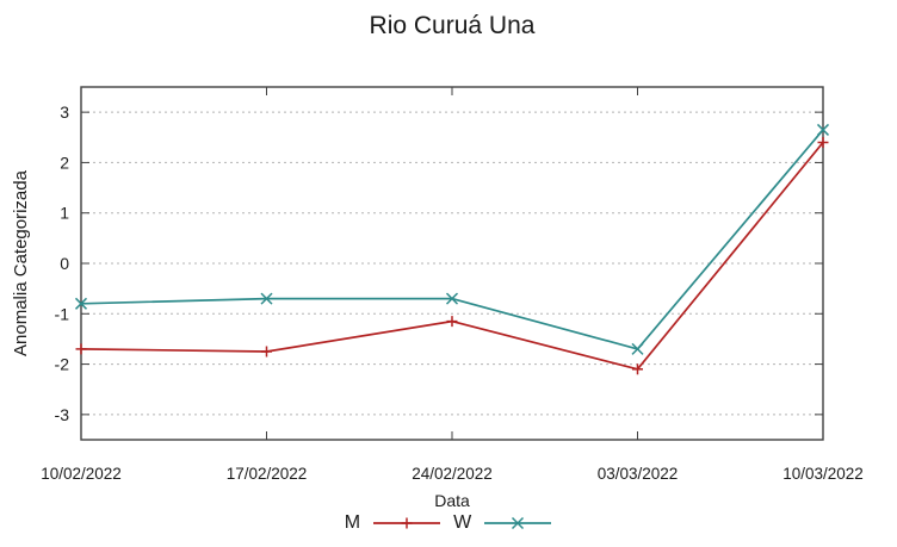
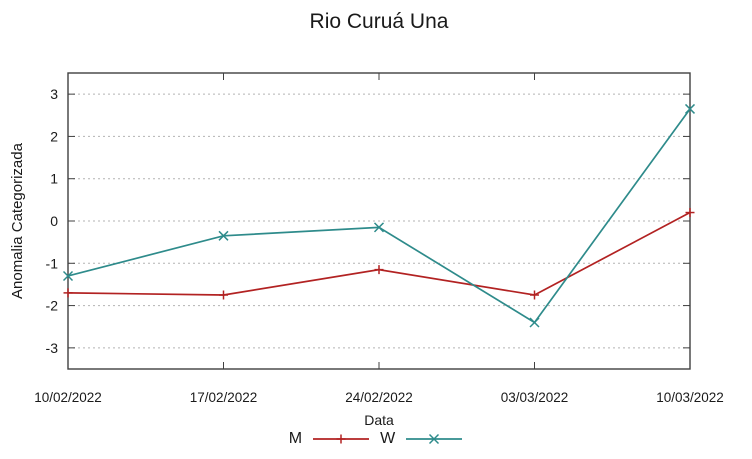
W/10/02/2022: -0.8 -> -1.3
W/17/02/2022: -0.7 -> -0.3
W/24/02/2022: -0.7 -> -0.1
M/03/03/2022: -2.1 -> -1.8
W/03/03/2022: -1.7 -> -2.4
M/10/03/2022: 2.4 -> 0.2
